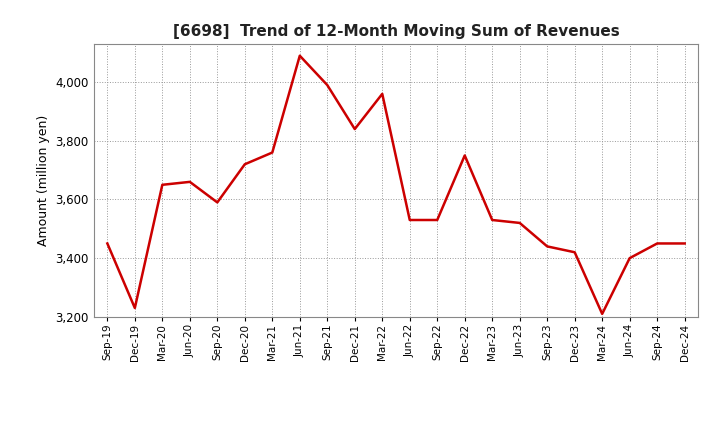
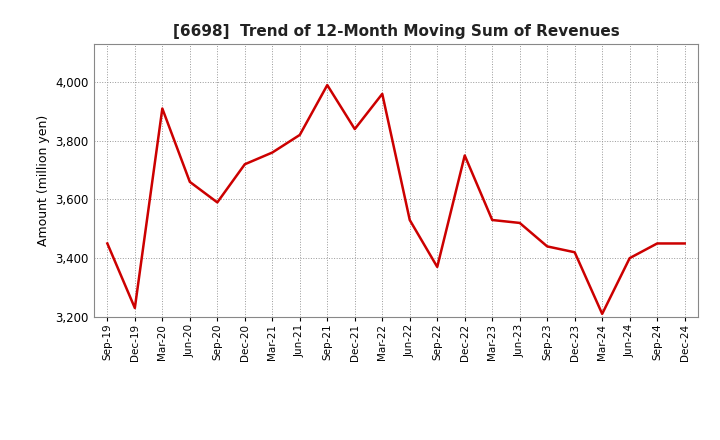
Mar-20: 3,650 -> 3,910
Jun-21: 4,090 -> 3,820
Sep-22: 3,530 -> 3,370
